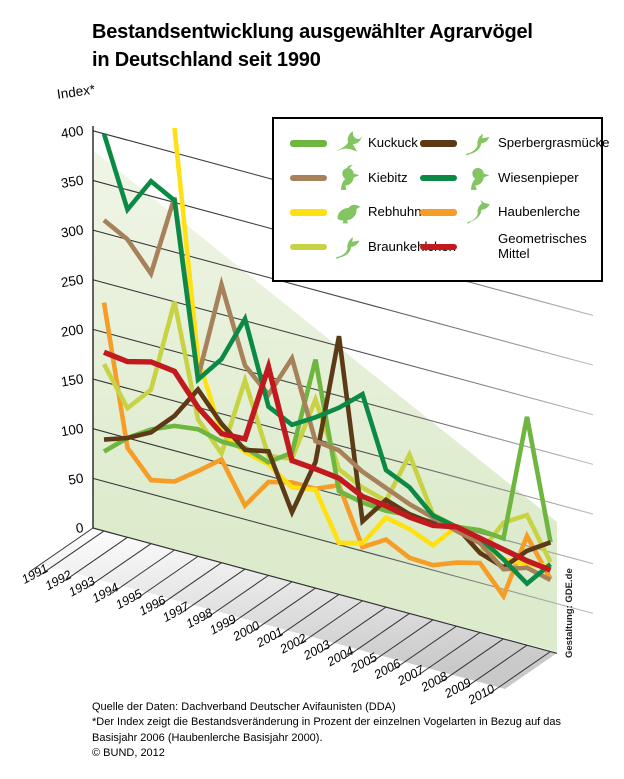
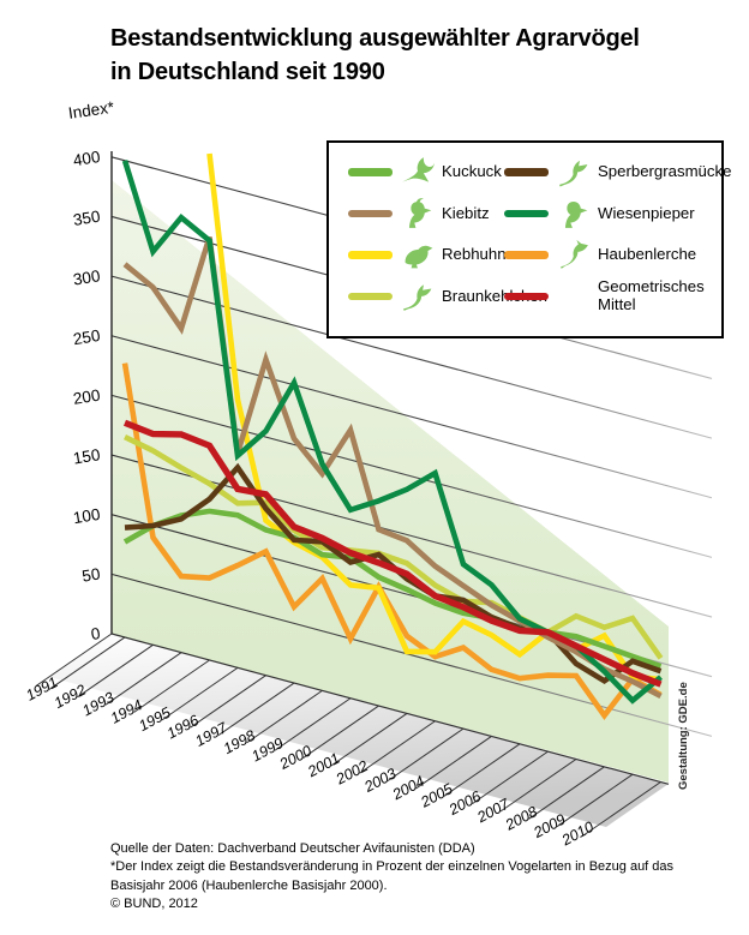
Braunkehlchen/1992: 130 -> 160
Braunkehlchen/1994: 250 -> 150
Rebhuhn/1995: 200 -> 220
Kiebitz/1996: 280 -> 260
Braunkehlchen/1996: 110 -> 140
Geometrisches Mittel/1996: 130 -> 150
Braunkehlchen/1997: 190 -> 130
Wiesenpieper/1998: 170 -> 190
Geometrisches Mittel/1998: 210 -> 130
Kuckuck/1999: 130 -> 120
Sperbergrasmücke/1999: 70 -> 110
Haubenlerche/1999: 100 -> 50
Kuckuck/2000: 230 -> 110
Braunkehlchen/2000: 190 -> 130
Sperbergrasmücke/2001: 260 -> 110
Haubenlerche/2001: 110 -> 60
Sperbergrasmücke/2002: 80 -> 100
Braunkehlchen/2004: 160 -> 110
Braunkehlchen/2007: 80 -> 120
Kiebitz/2008: 70 -> 80
Rebhuhn/2008: 80 -> 110
Kuckuck/2009: 230 -> 100
Haubenlerche/2009: 110 -> 80
Kuckuck/2010: 110 -> 100
Braunkehlchen/2010: 90 -> 100
Sperbergrasmücke/2010: 110 -> 90
